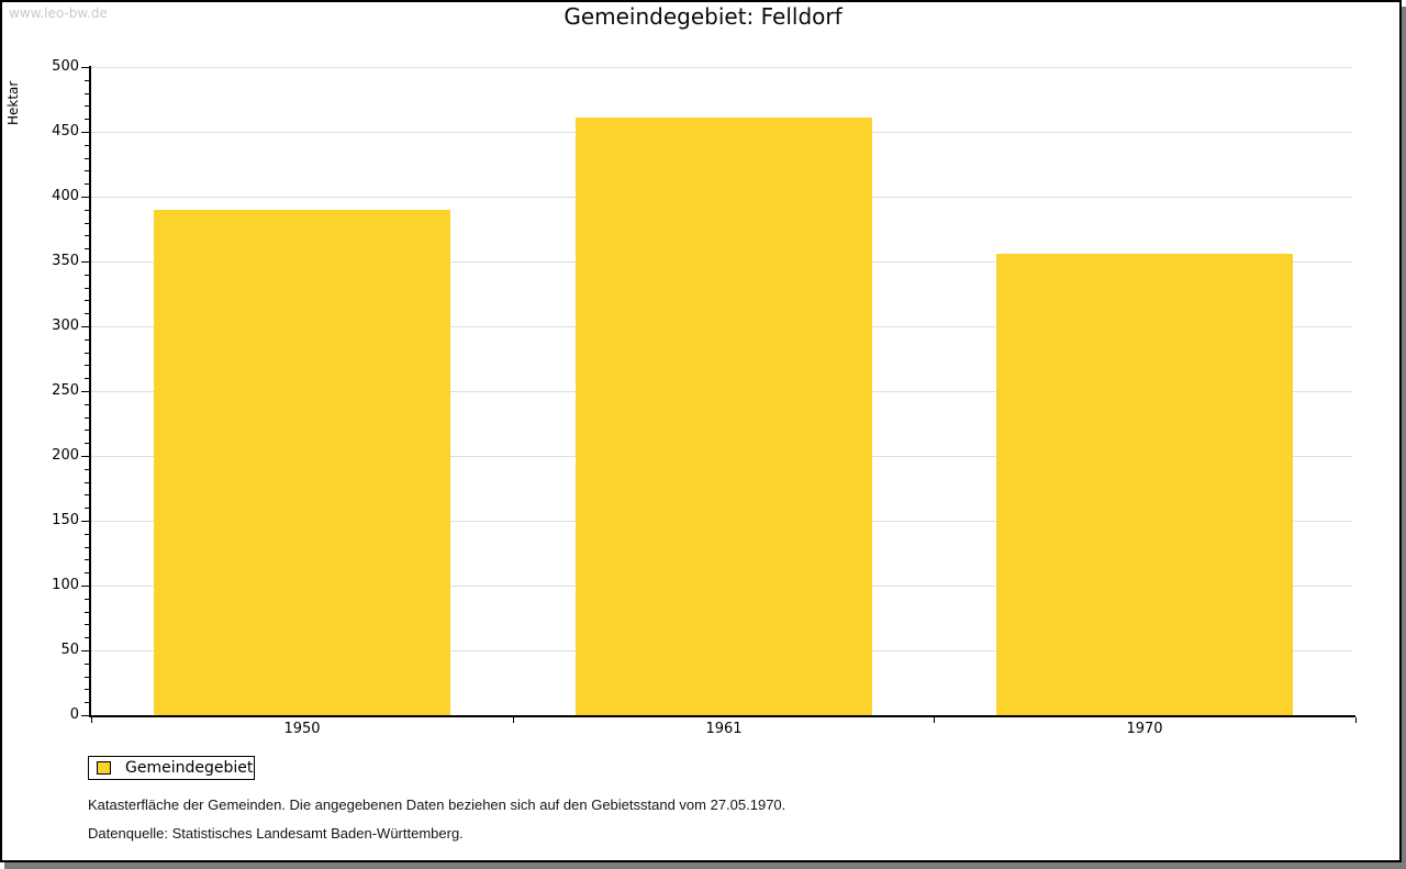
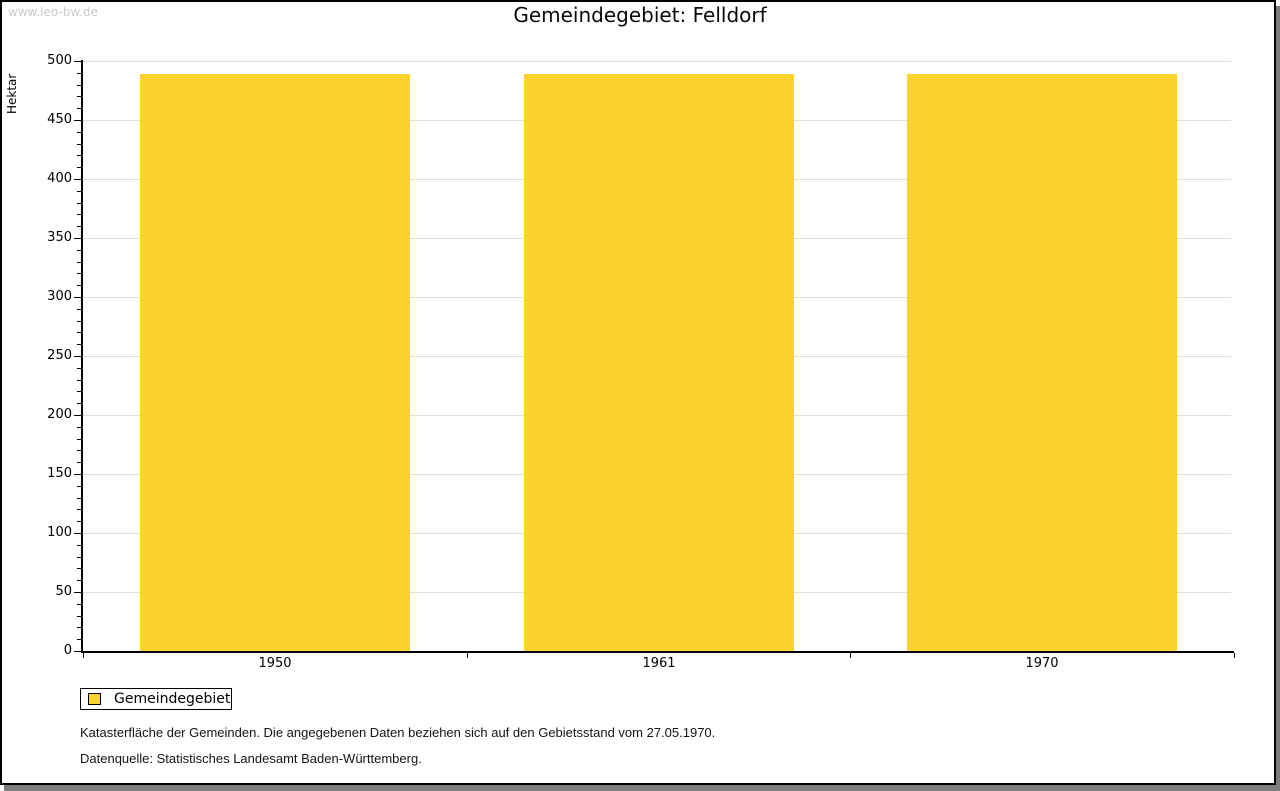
1950: 390 -> 489
1961: 461 -> 489
1970: 356 -> 489
